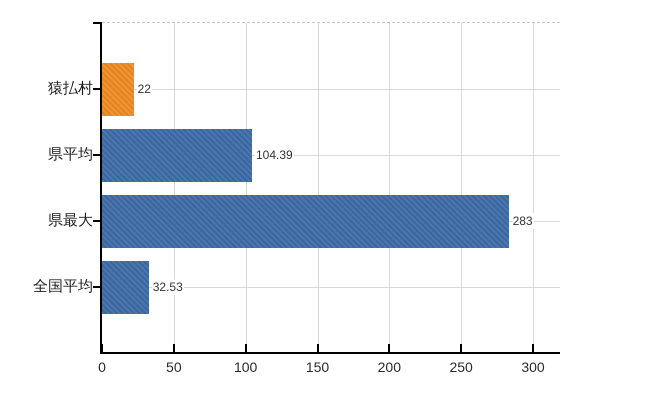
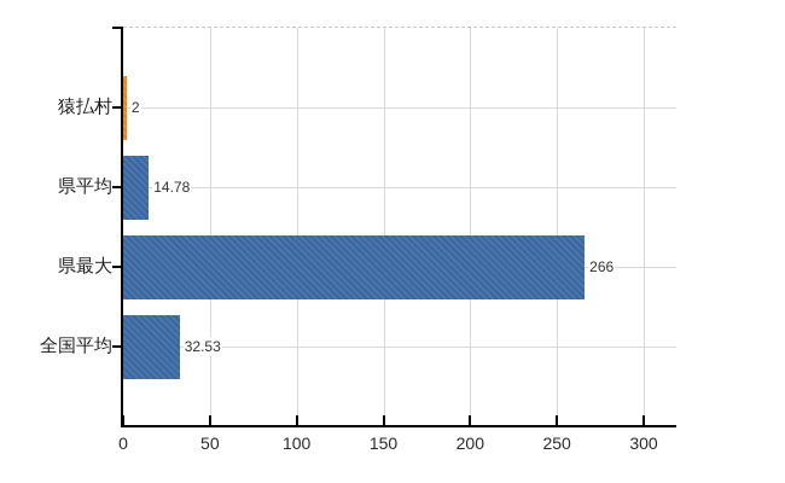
猿払村: 22 -> 2
県平均: 104.39 -> 14.78
県最大: 283 -> 266
